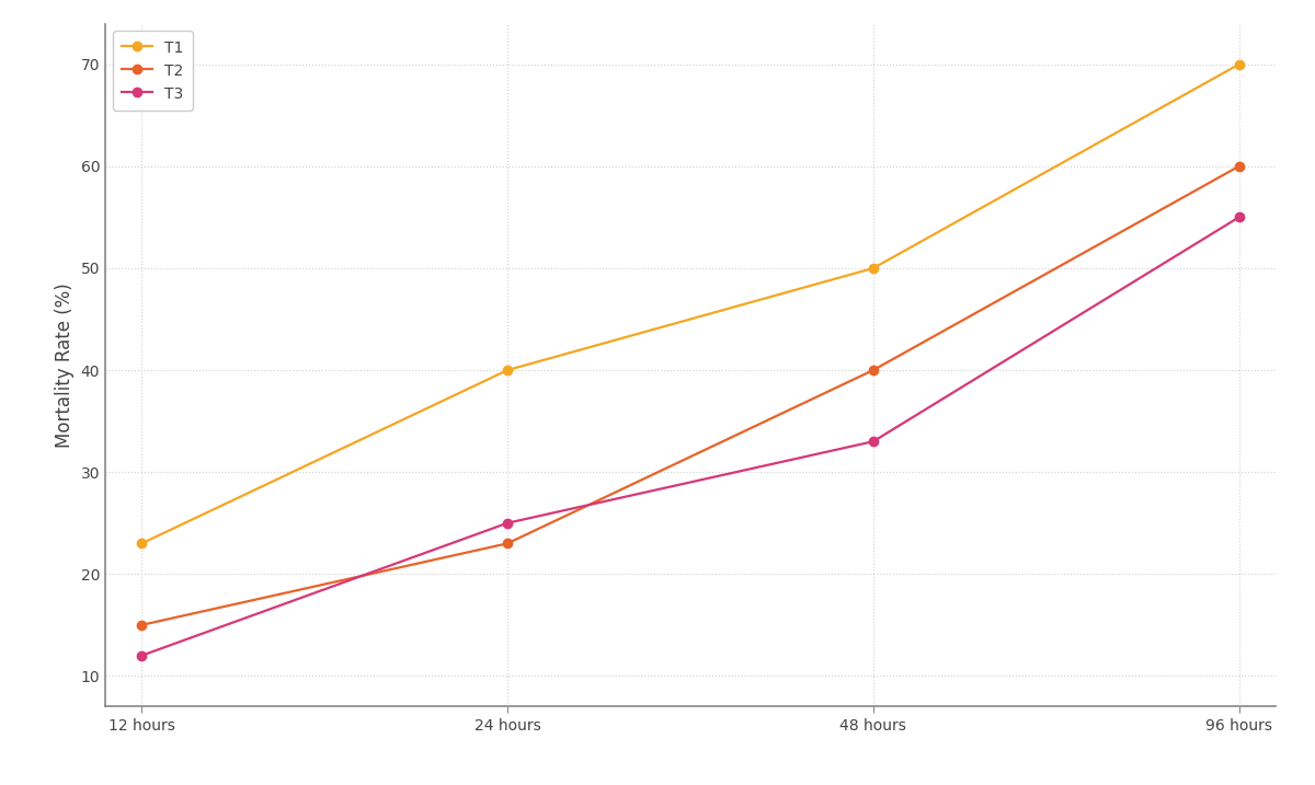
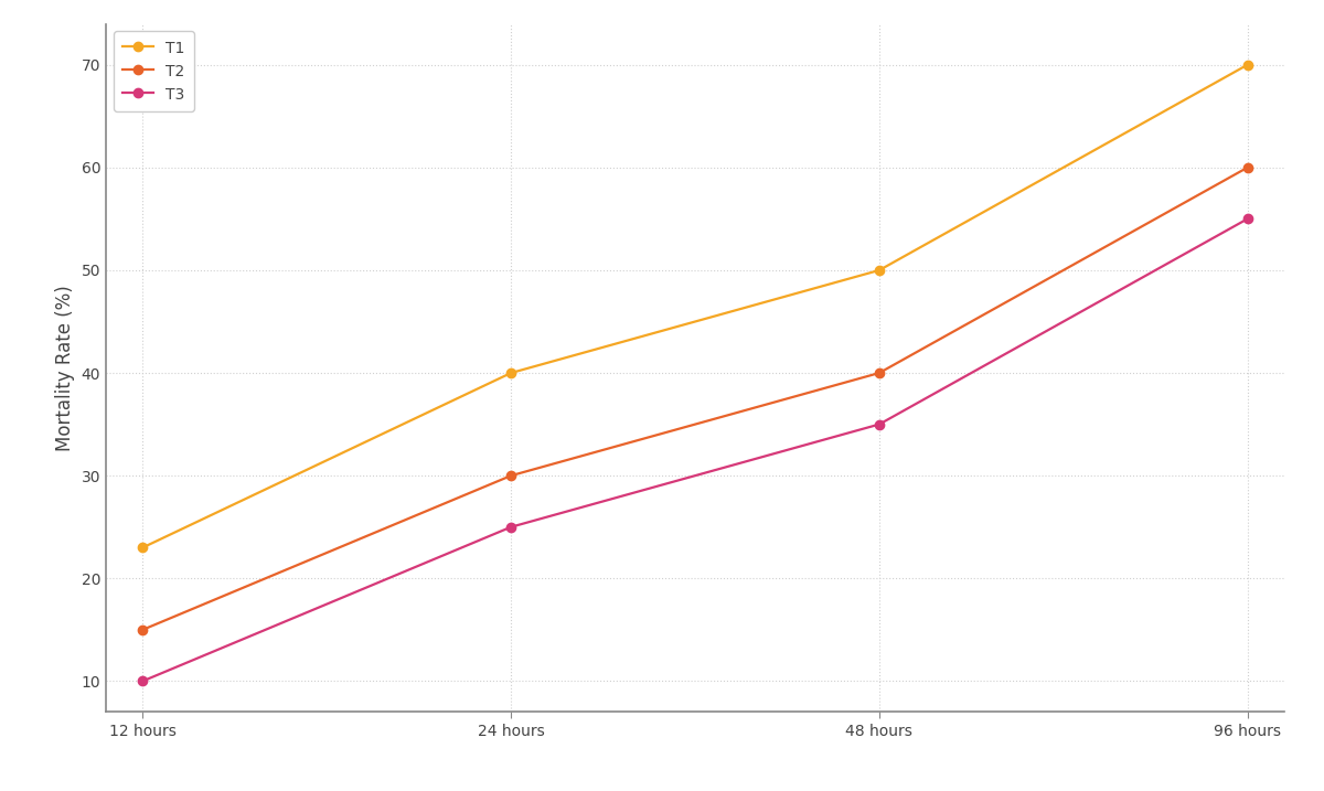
T3/12 hours: 12 -> 10
T2/24 hours: 23 -> 30
T3/48 hours: 33 -> 35
